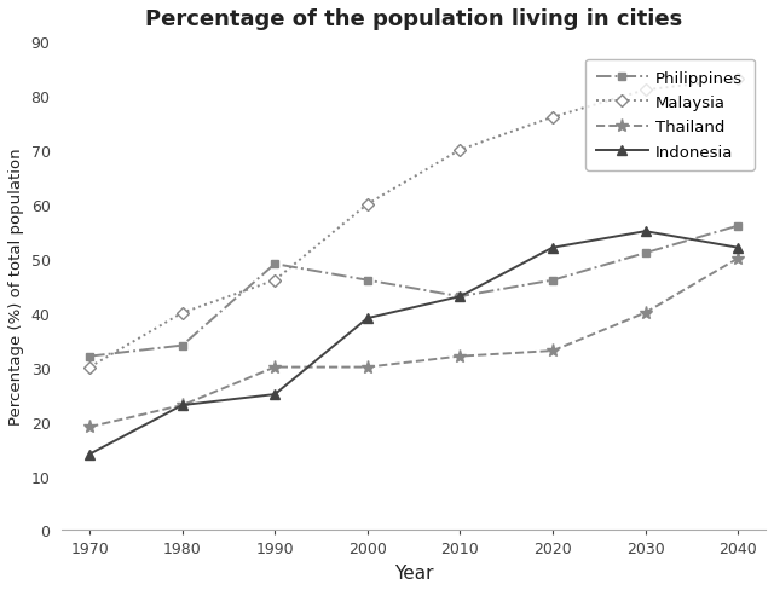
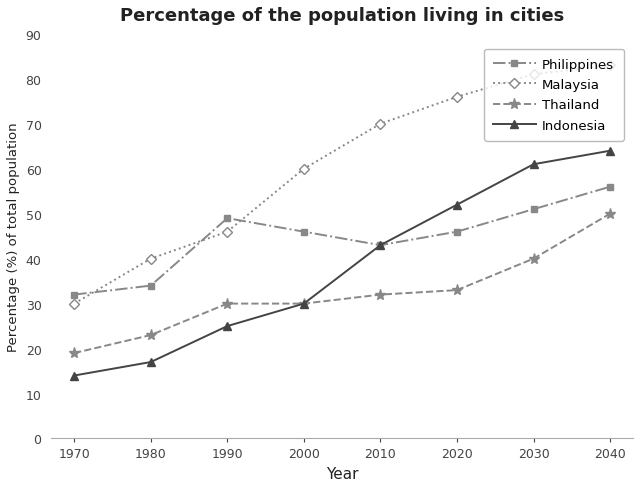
Indonesia/1980: 23 -> 17
Indonesia/2000: 39 -> 30
Indonesia/2030: 55 -> 61
Indonesia/2040: 52 -> 64
